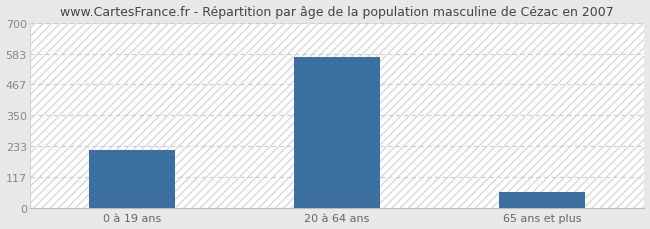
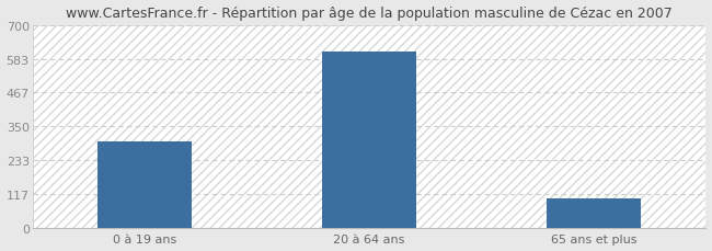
0 à 19 ans: 220 -> 300
20 à 64 ans: 570 -> 610
65 ans et plus: 60 -> 100
